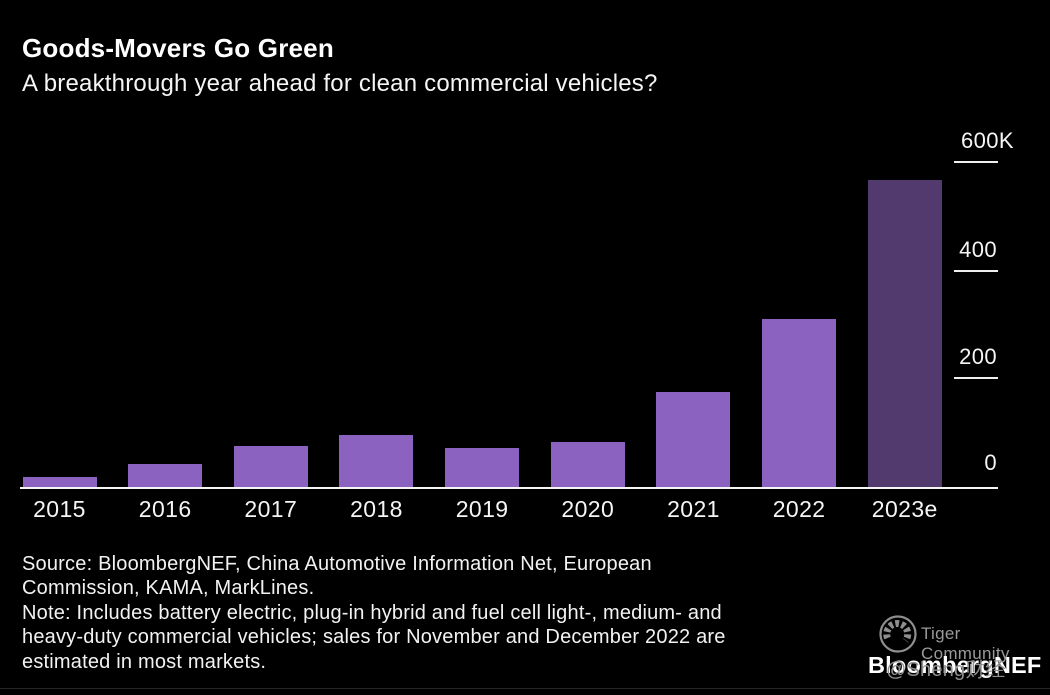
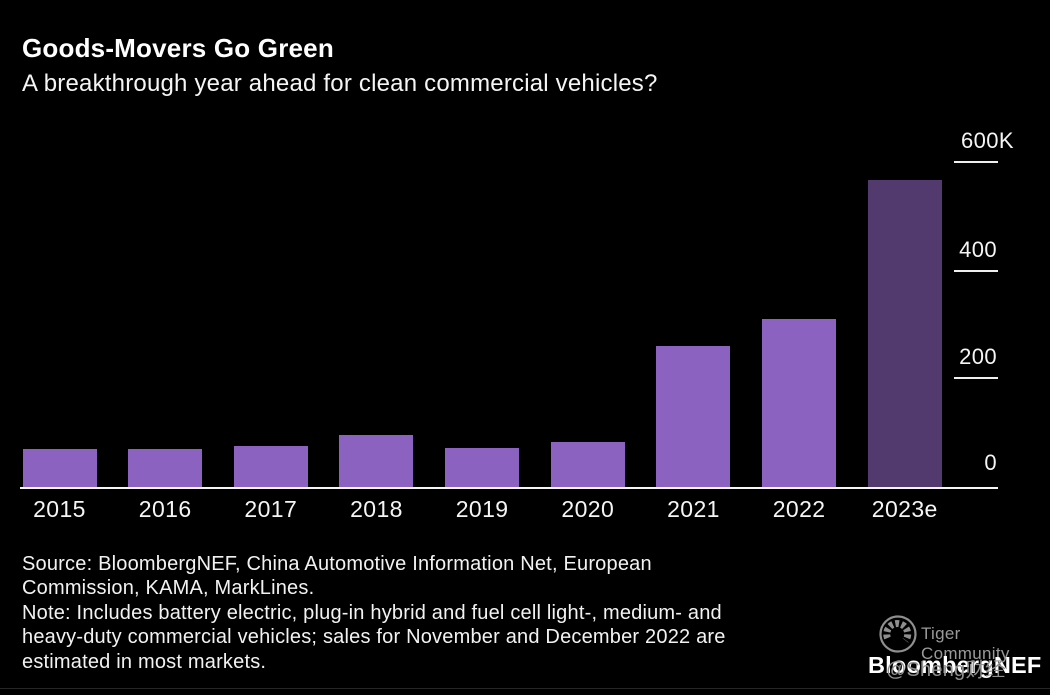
2015: 20K -> 70K
2016: 40K -> 70K
2021: 180K -> 260K
